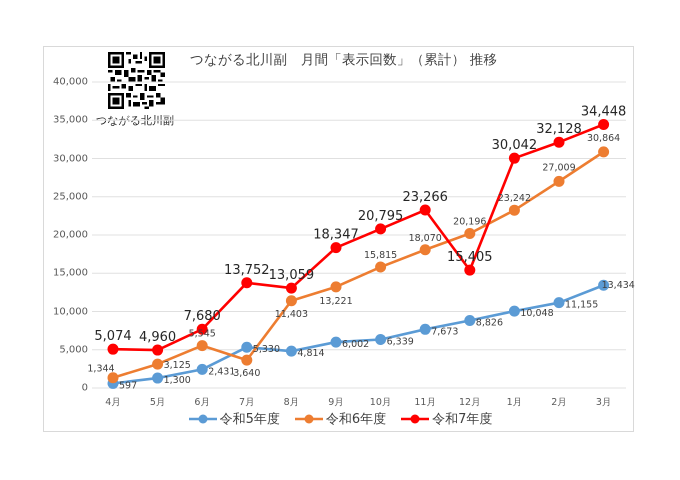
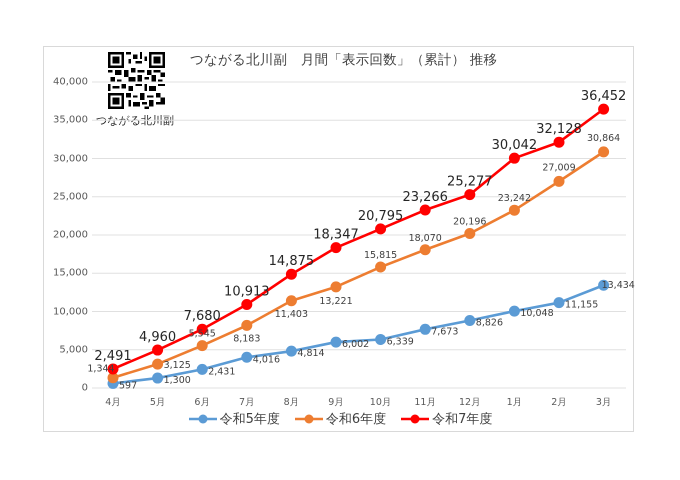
令和7年度/4月: 5,074 -> 2,491
令和5年度/7月: 5,330 -> 4,016
令和6年度/7月: 3,640 -> 8,183
令和7年度/7月: 13,752 -> 10,913
令和7年度/8月: 13,059 -> 14,875
令和7年度/12月: 15,405 -> 25,277
令和7年度/3月: 34,448 -> 36,452
